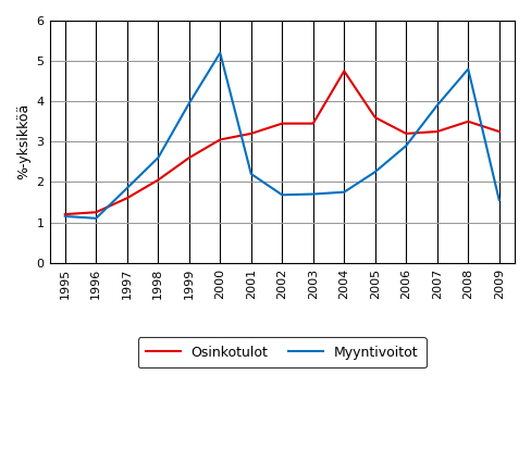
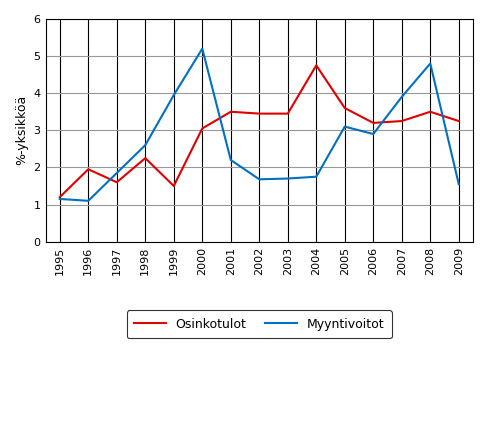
Osinkotulot/1996: 1.25 -> 1.95
Osinkotulot/1998: 2.05 -> 2.25
Osinkotulot/1999: 2.60 -> 1.50
Osinkotulot/2001: 3.20 -> 3.50
Myyntivoitot/2005: 2.25 -> 3.10
